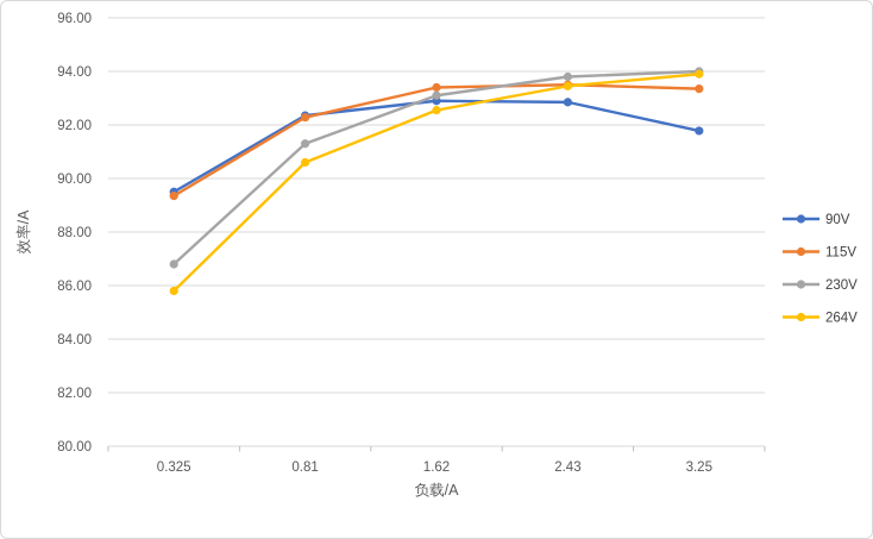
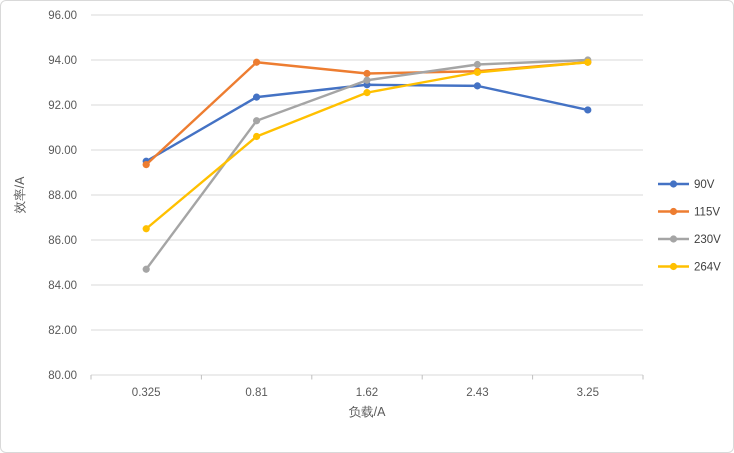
230V/0.325: 86.8 -> 84.7
264V/0.325: 85.8 -> 86.5
115V/0.81: 92.3 -> 93.9
115V/3.25: 93.3 -> 93.9
